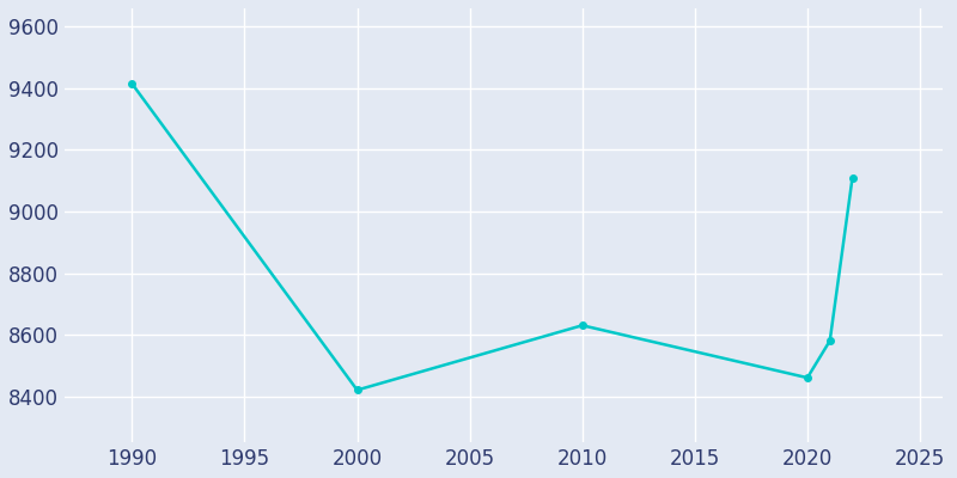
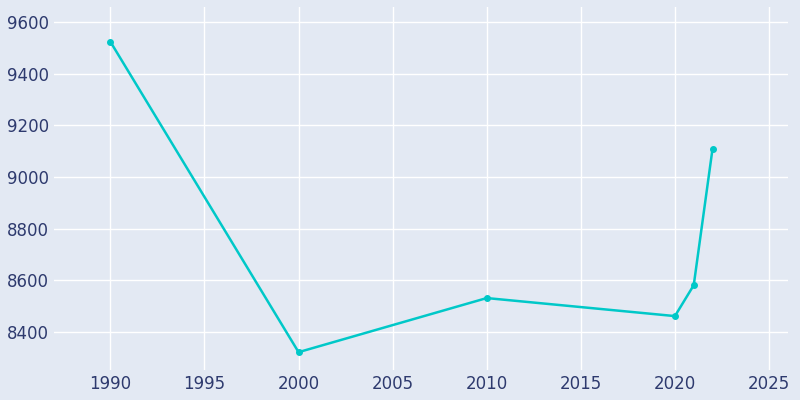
1990: 9415 -> 9525
2000: 8420 -> 8320
2010: 8630 -> 8530
